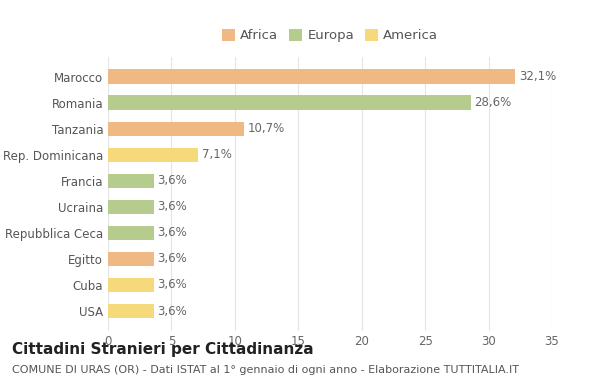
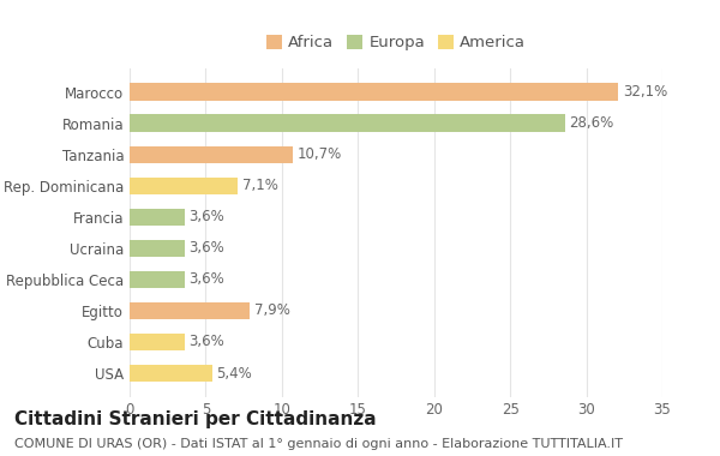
Egitto: 3,6% -> 7,9%
USA: 3,6% -> 5,4%
